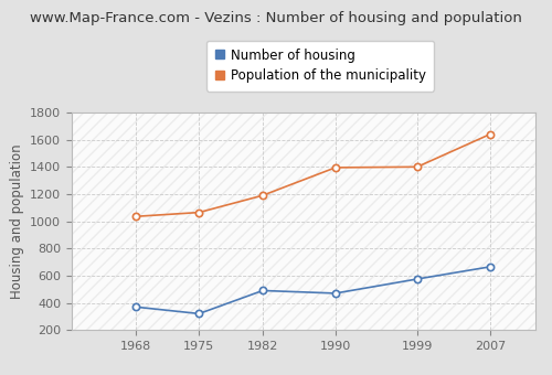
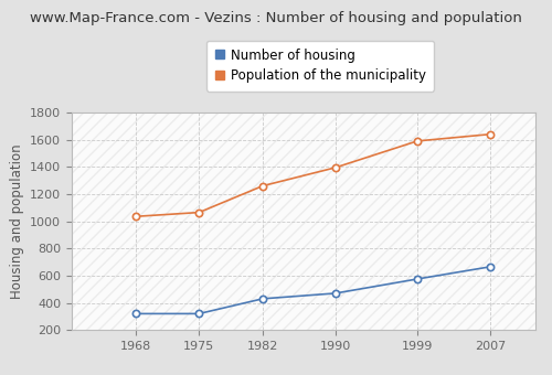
Number of housing/1968: 370 -> 320
Number of housing/1982: 490 -> 430
Population of the municipality/1982: 1190 -> 1260
Population of the municipality/1999: 1400 -> 1590
